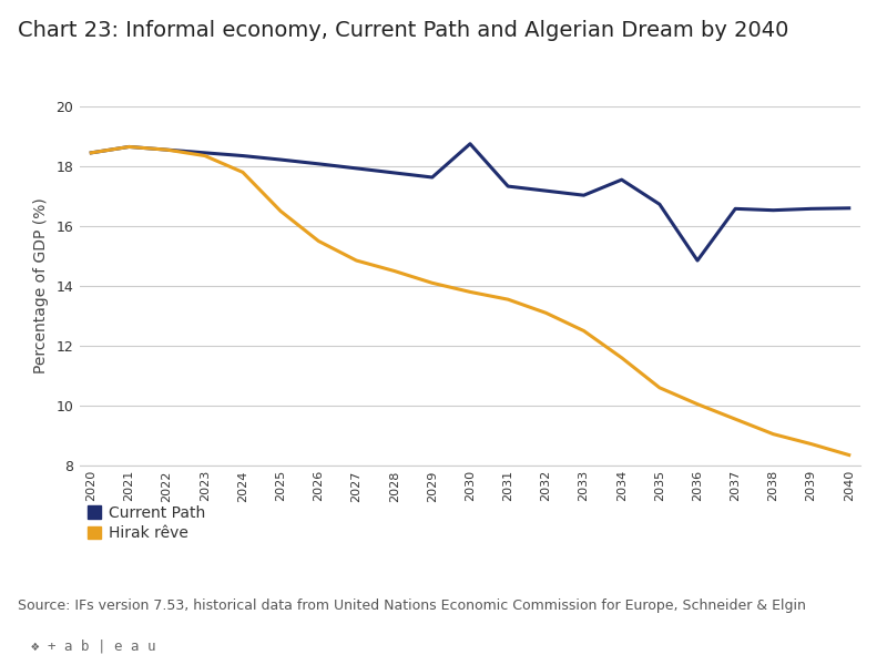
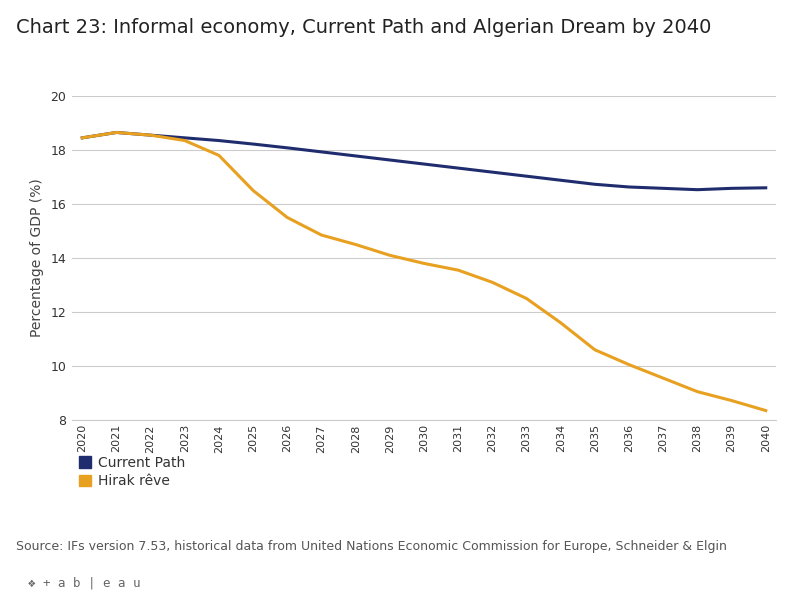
Current Path/2030: 18.75 -> 17.48
Current Path/2034: 17.55 -> 16.88
Current Path/2036: 14.85 -> 16.63
